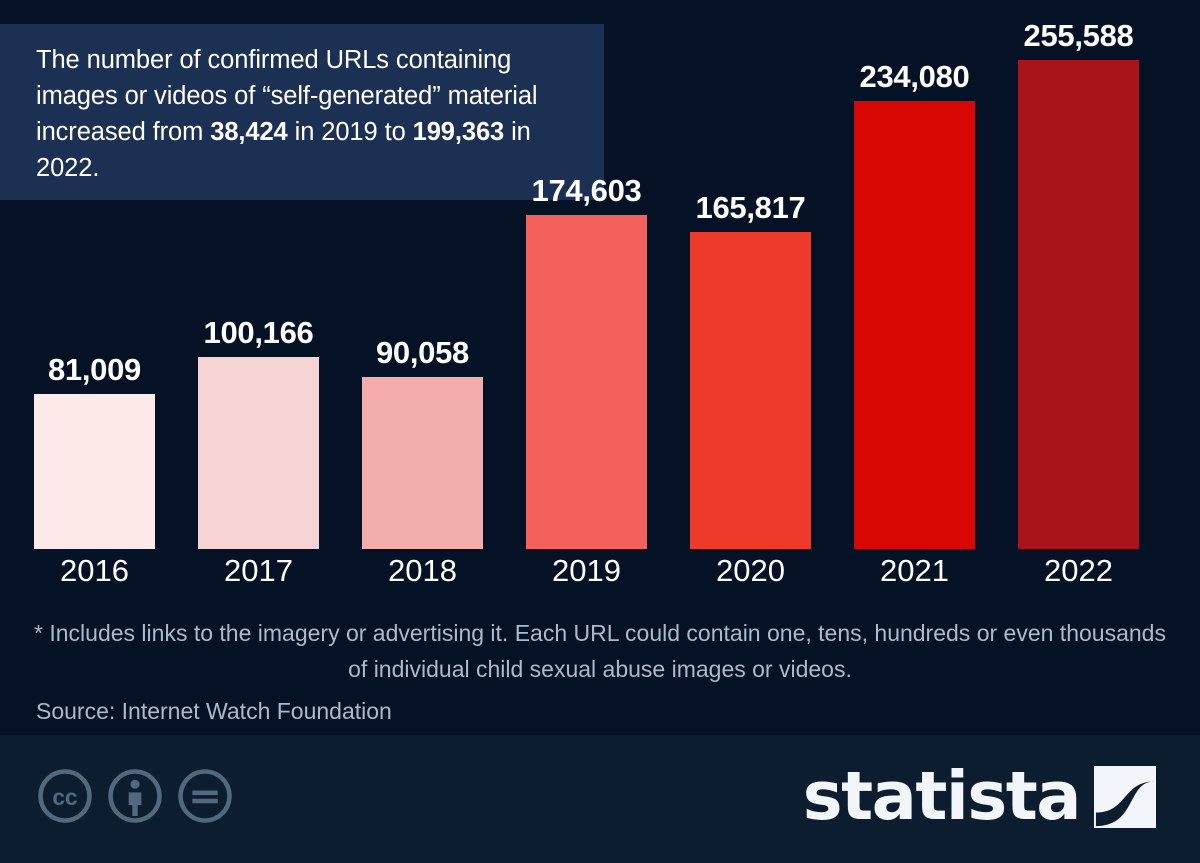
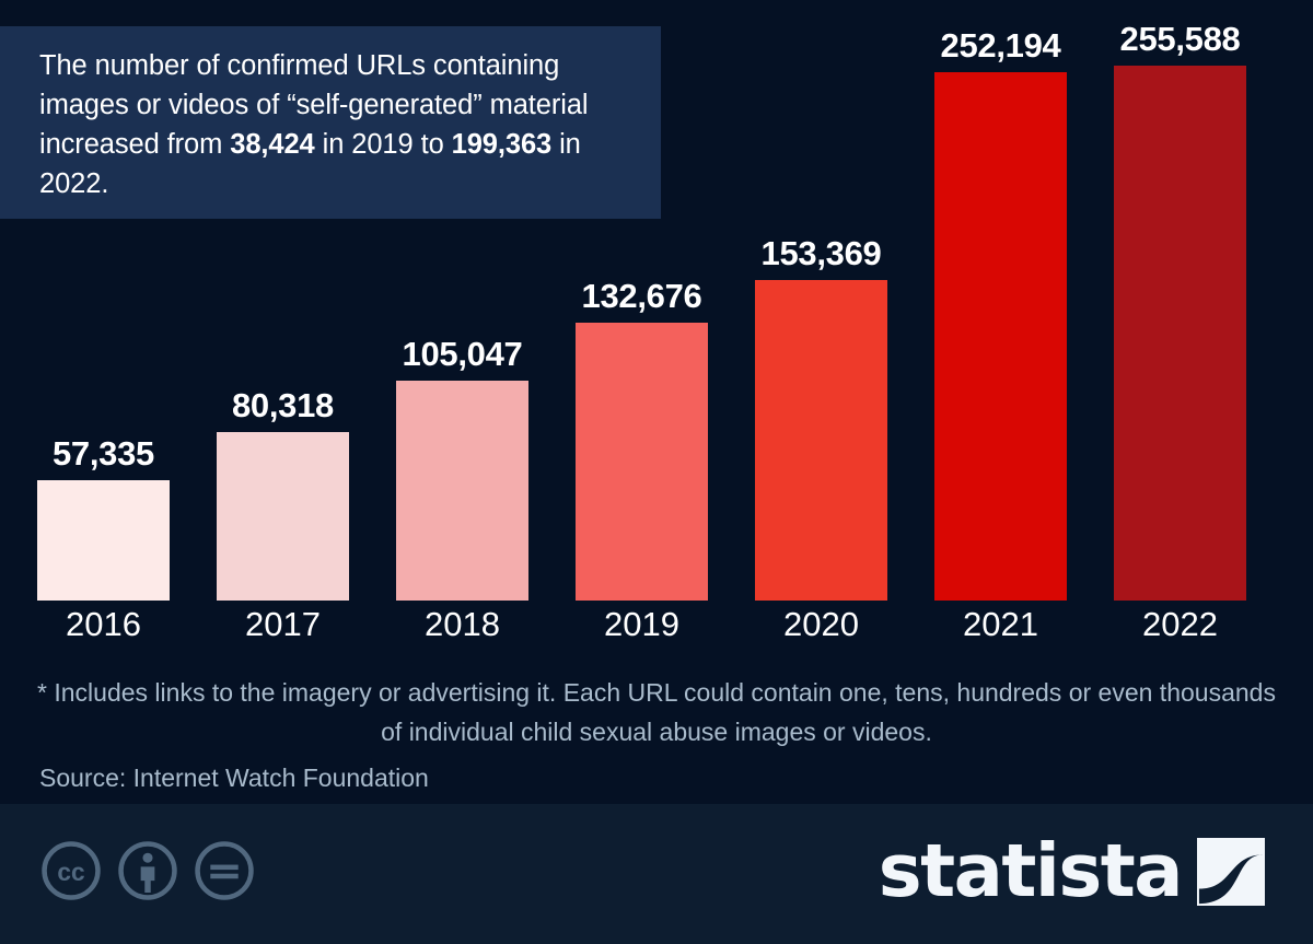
2016: 81,009 -> 57,335
2017: 100,166 -> 80,318
2018: 90,058 -> 105,047
2019: 174,603 -> 132,676
2020: 165,817 -> 153,369
2021: 234,080 -> 252,194
